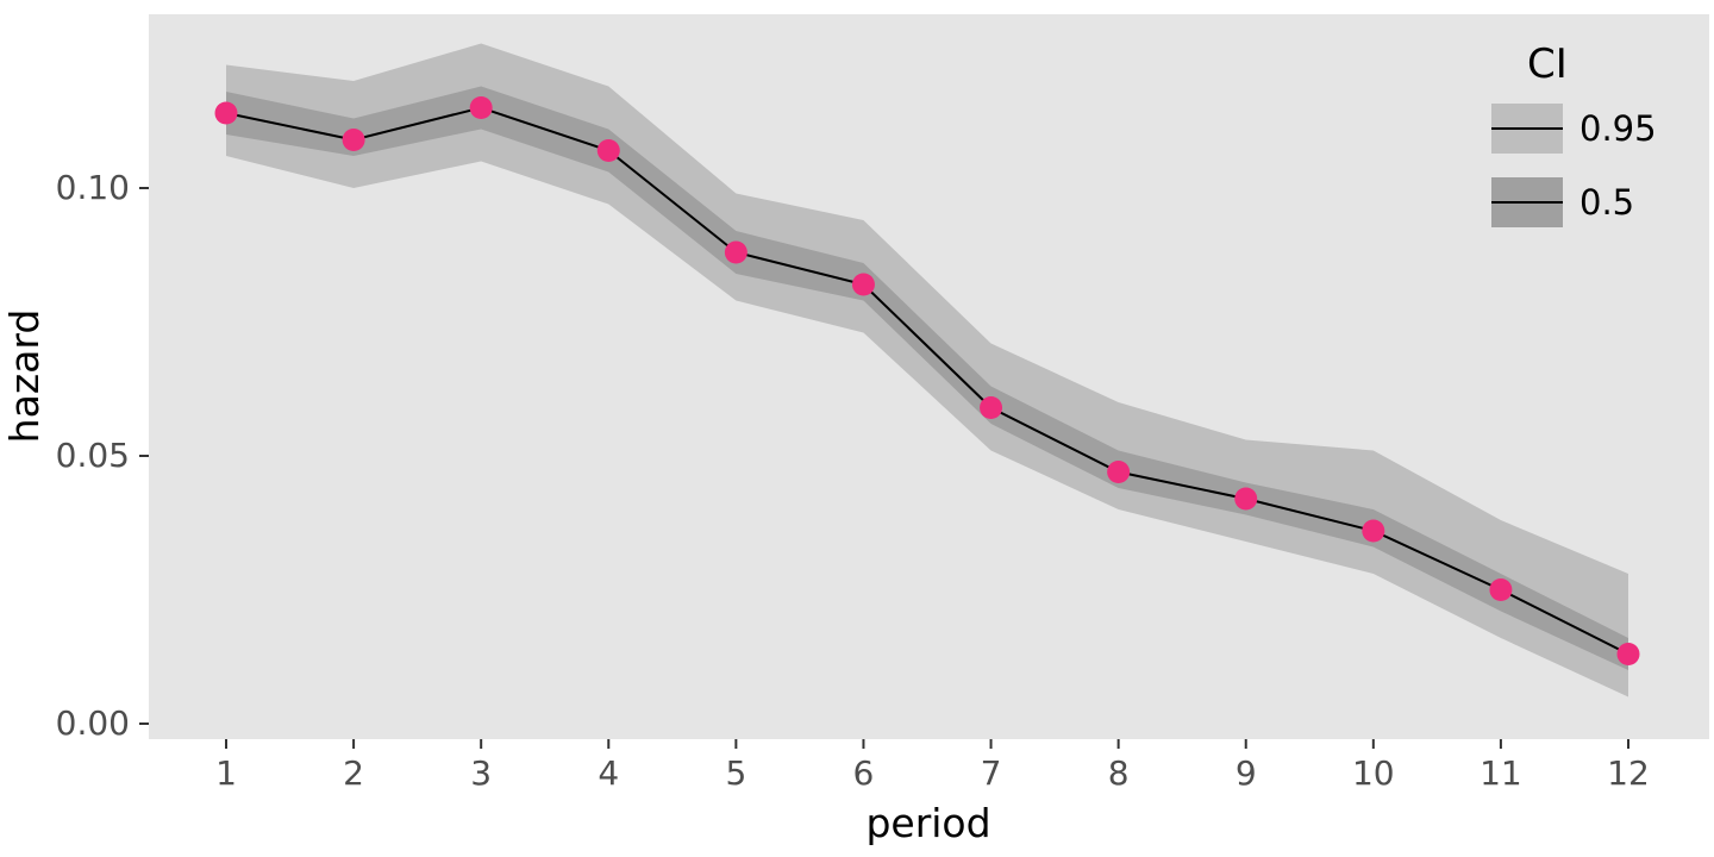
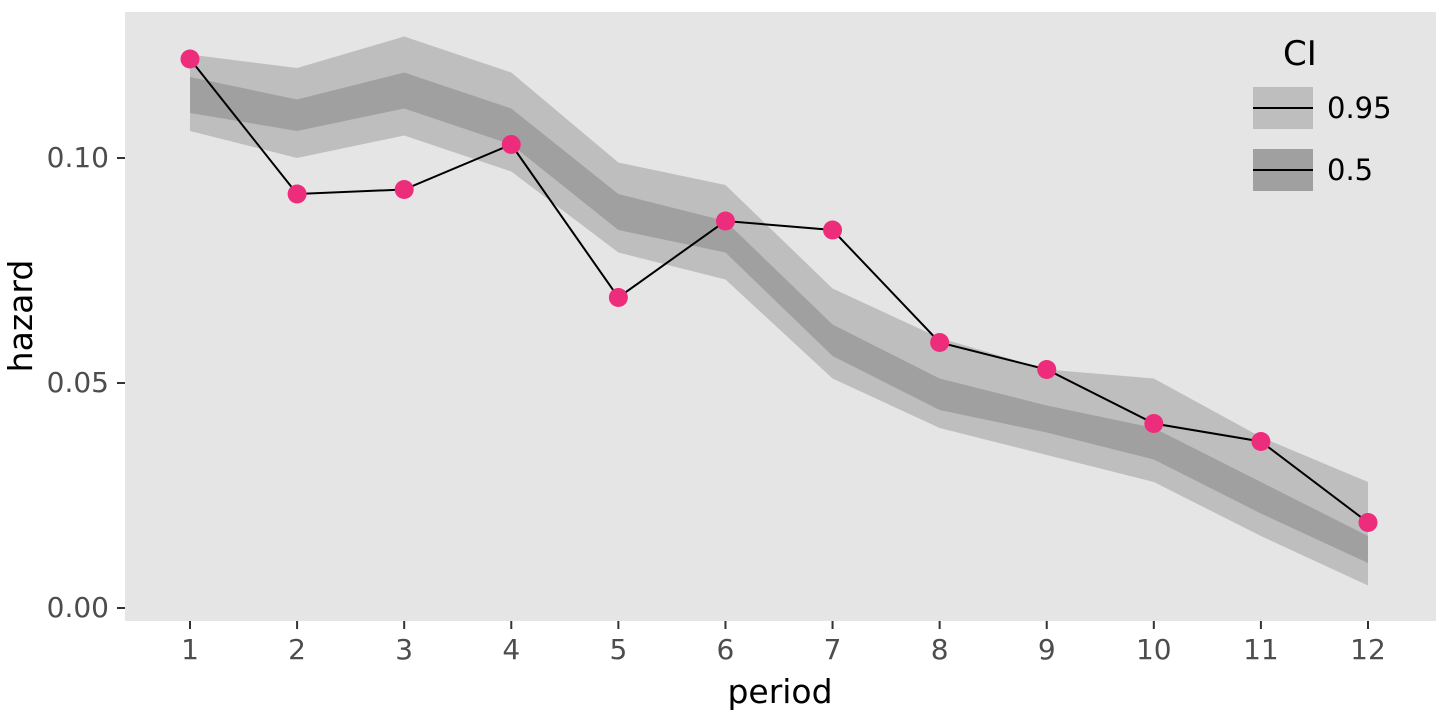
hazard/1: 0.114 -> 0.122
hazard/2: 0.109 -> 0.092
hazard/3: 0.115 -> 0.093
hazard/4: 0.107 -> 0.103
hazard/5: 0.088 -> 0.069
hazard/6: 0.082 -> 0.086
hazard/7: 0.059 -> 0.084
hazard/8: 0.047 -> 0.059
hazard/9: 0.042 -> 0.053
hazard/10: 0.036 -> 0.041
hazard/11: 0.025 -> 0.037
hazard/12: 0.013 -> 0.019
